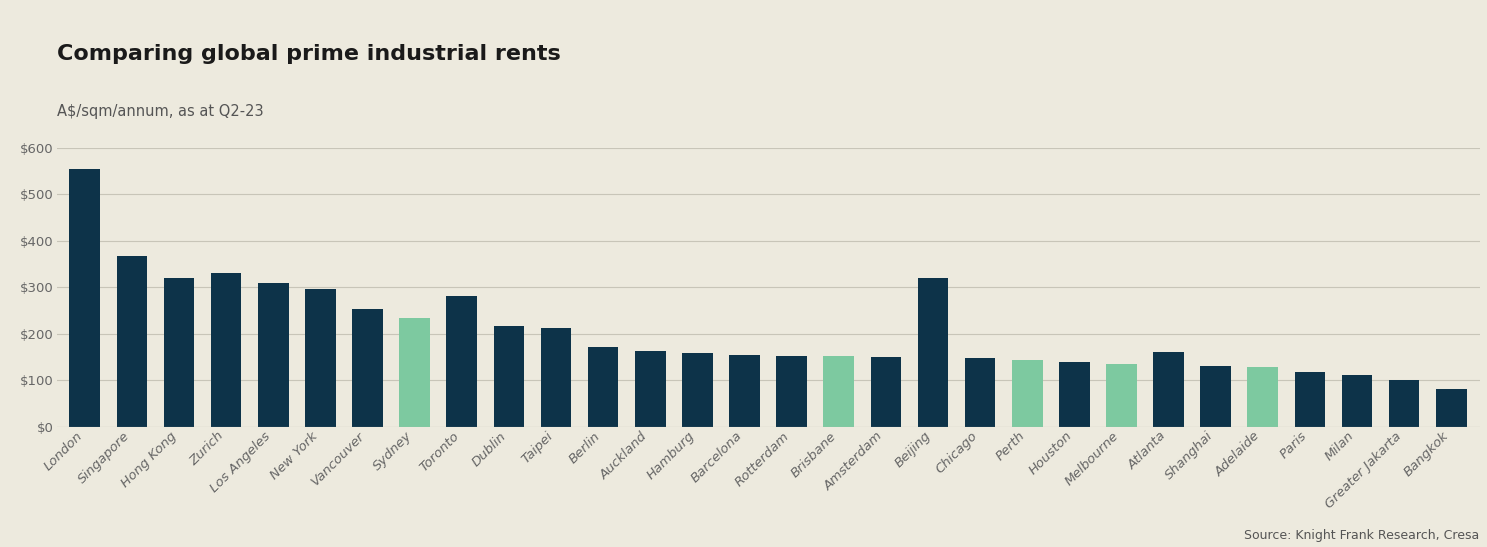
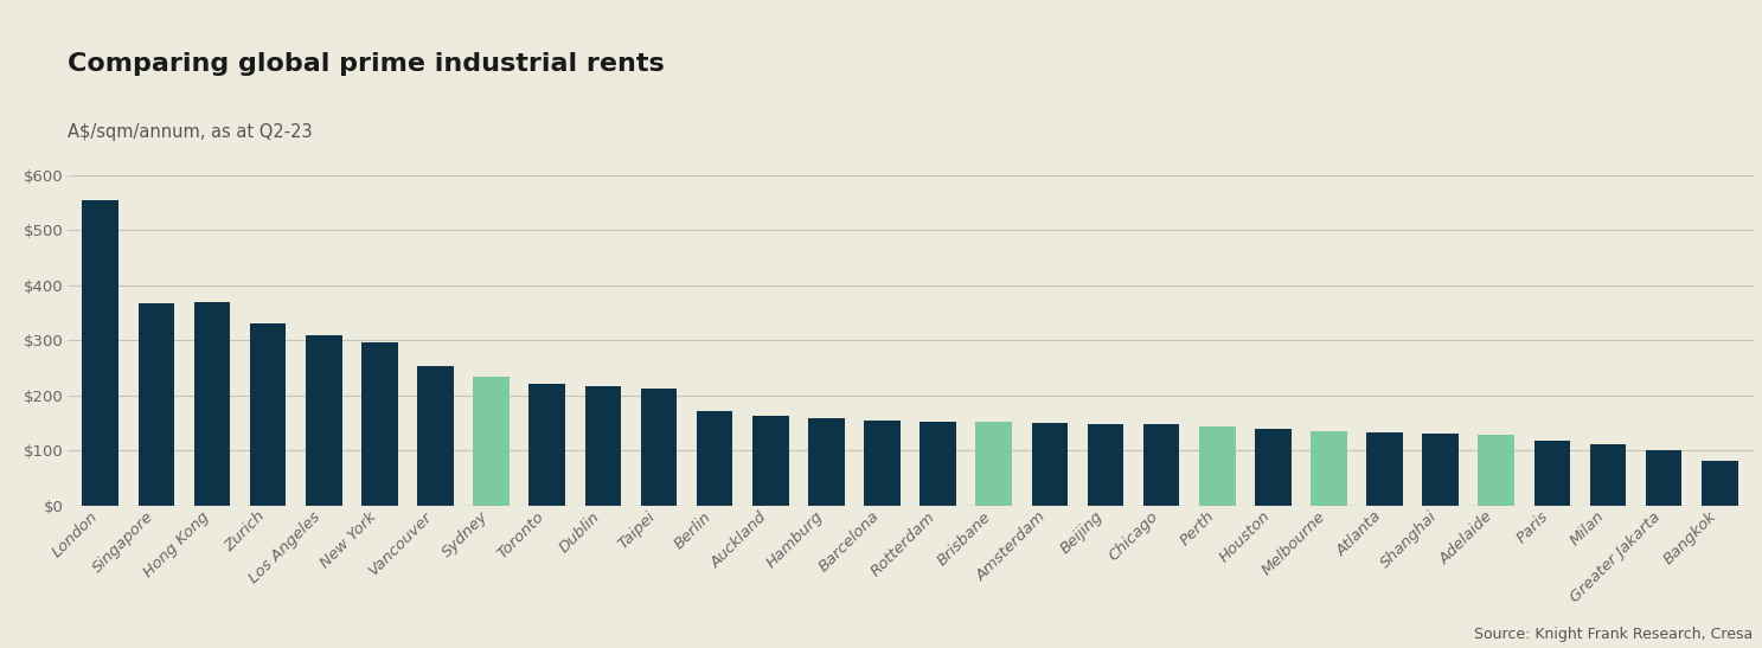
Hong Kong: $320 -> $370
Toronto: $280 -> $220
Beijing: $320 -> $148
Atlanta: $160 -> $133
